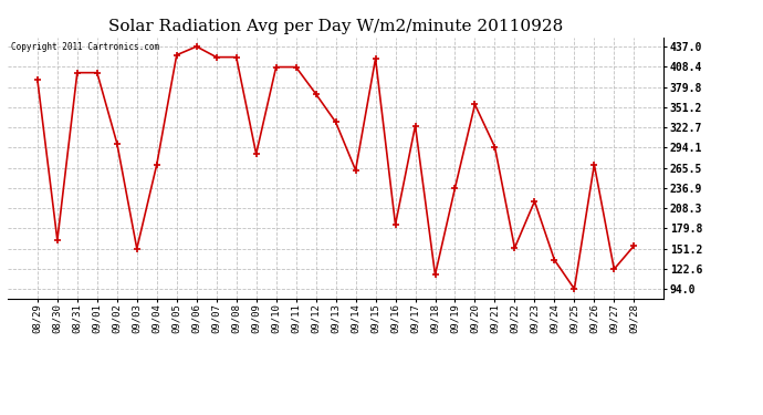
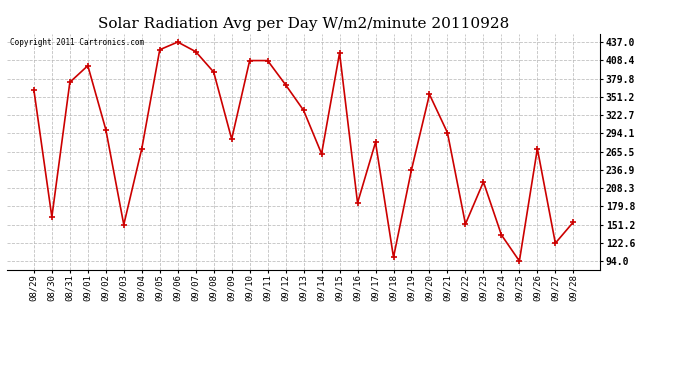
08/29: 390 -> 362
08/31: 400 -> 374
09/08: 422 -> 390
09/17: 325 -> 280
09/18: 114 -> 100
